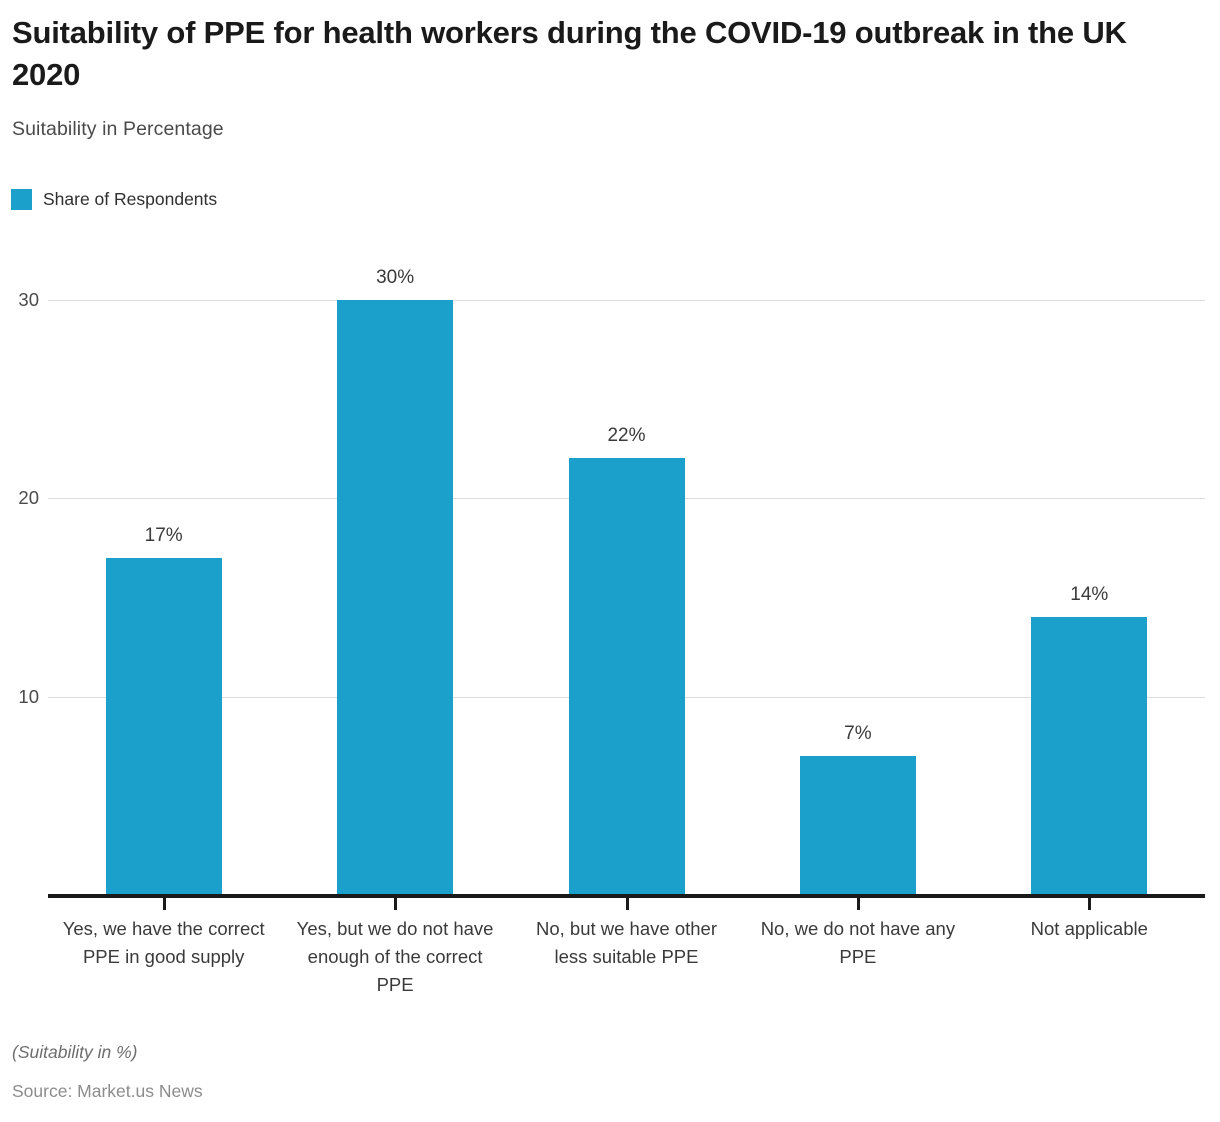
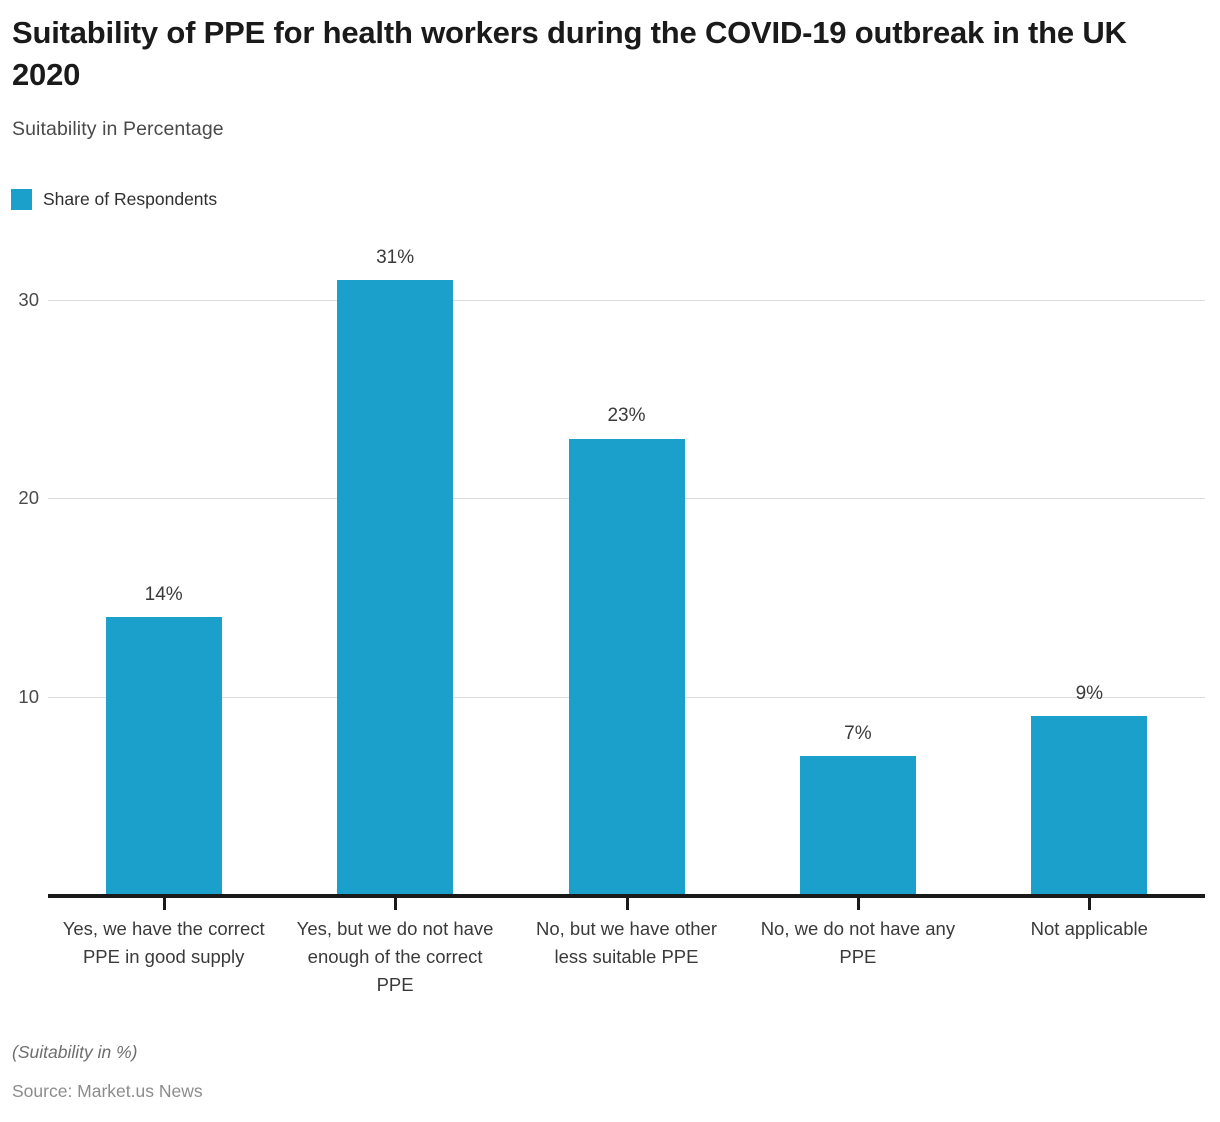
Yes, we have the correct PPE in good supply: 17% -> 14%
Yes, but we do not have enough of the correct PPE: 30% -> 31%
No, but we have other less suitable PPE: 22% -> 23%
Not applicable: 14% -> 9%
